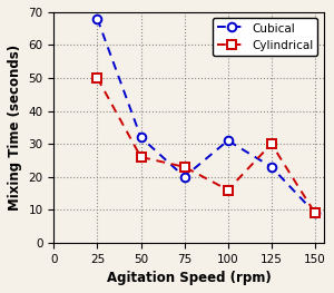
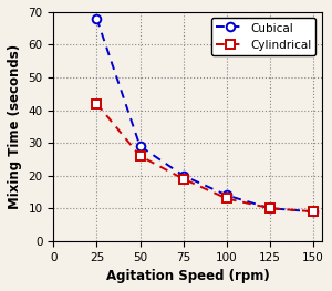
Cylindrical/25: 50 -> 42
Cubical/50: 32 -> 29
Cylindrical/75: 23 -> 19
Cubical/100: 31 -> 14
Cylindrical/100: 16 -> 13
Cubical/125: 23 -> 10
Cylindrical/125: 30 -> 10
